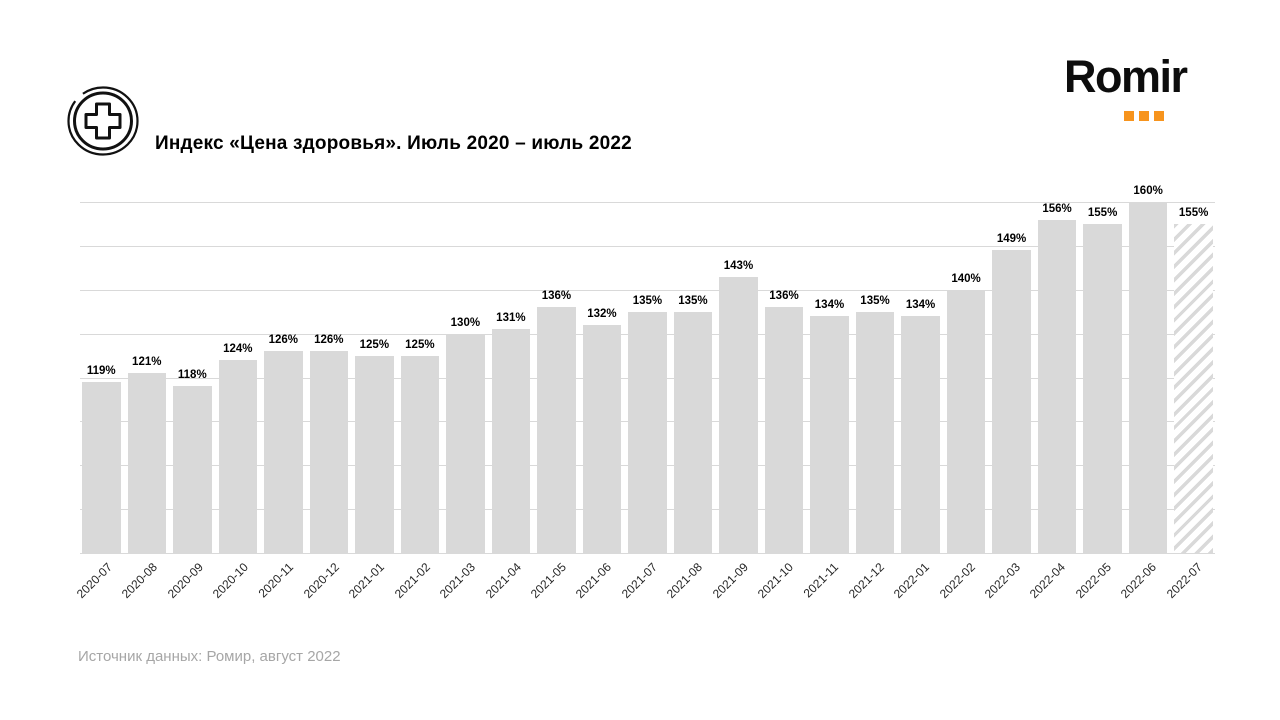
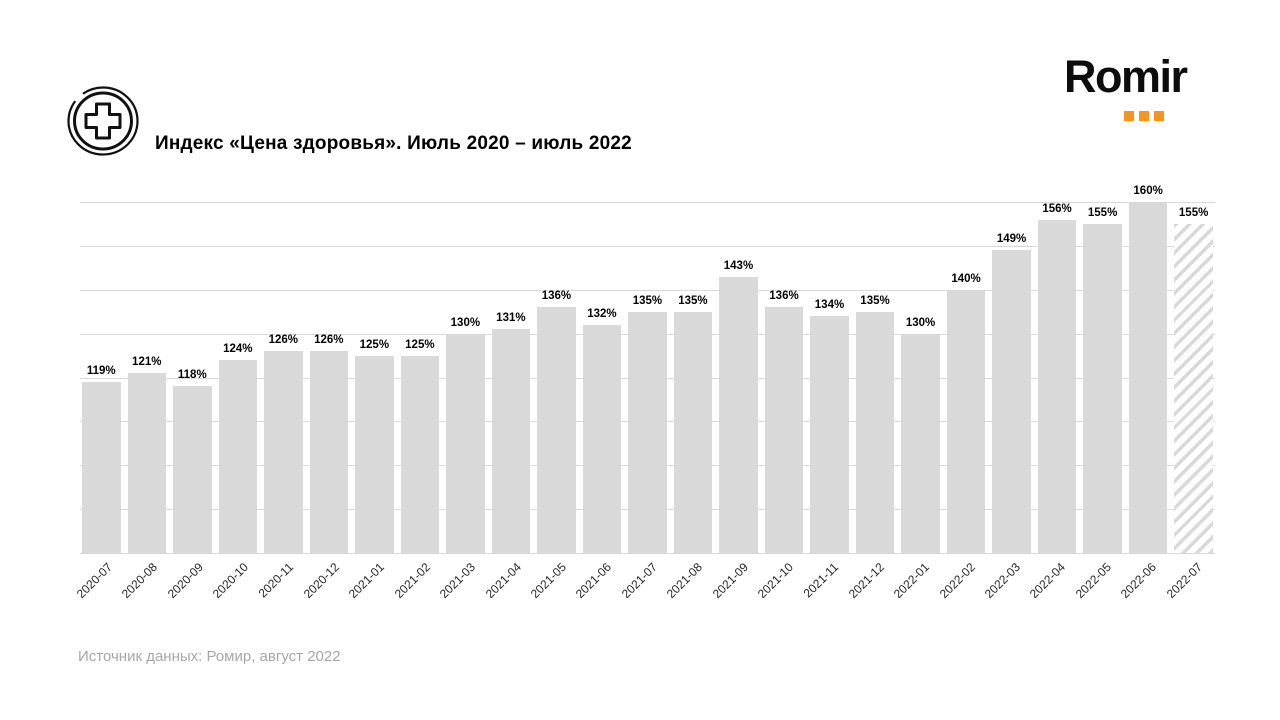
2022-01: 134% -> 130%
